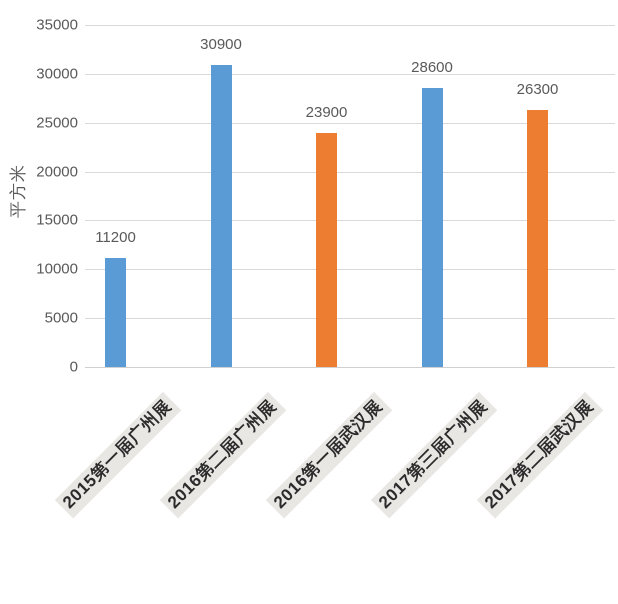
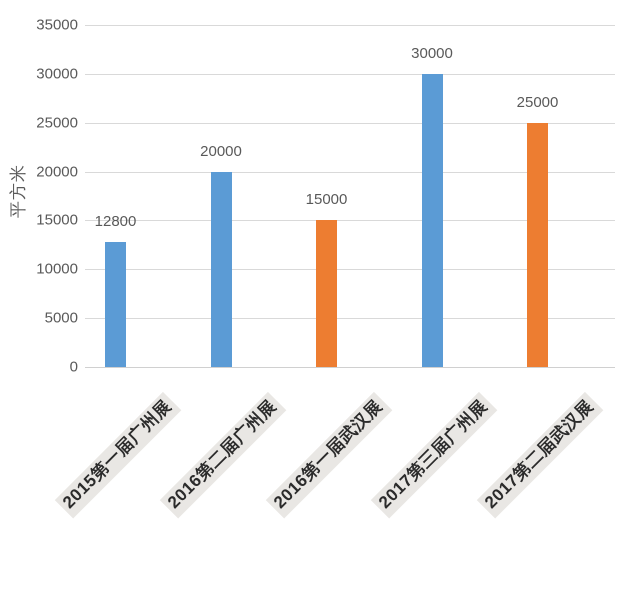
2015第一届广州展: 11200 -> 12800
2016第二届广州展: 30900 -> 20000
2016第一届武汉展: 23900 -> 15000
2017第三届广州展: 28600 -> 30000
2017第二届武汉展: 26300 -> 25000
